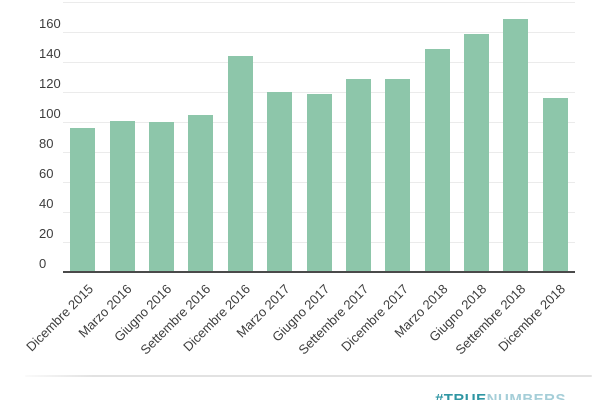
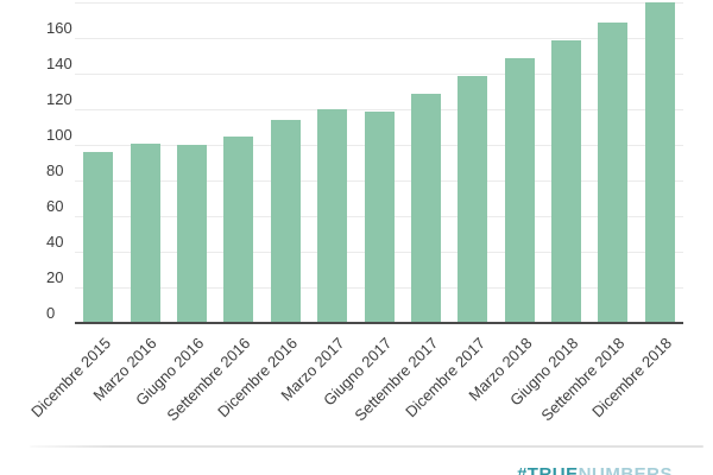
Dicembre 2016: 144 -> 114
Dicembre 2017: 129 -> 139
Dicembre 2018: 116 -> 180
